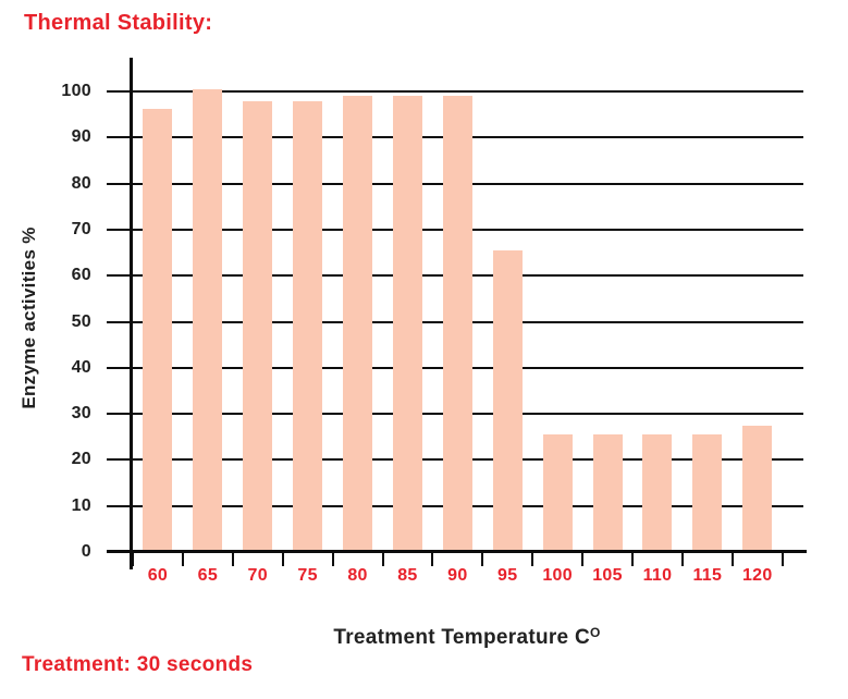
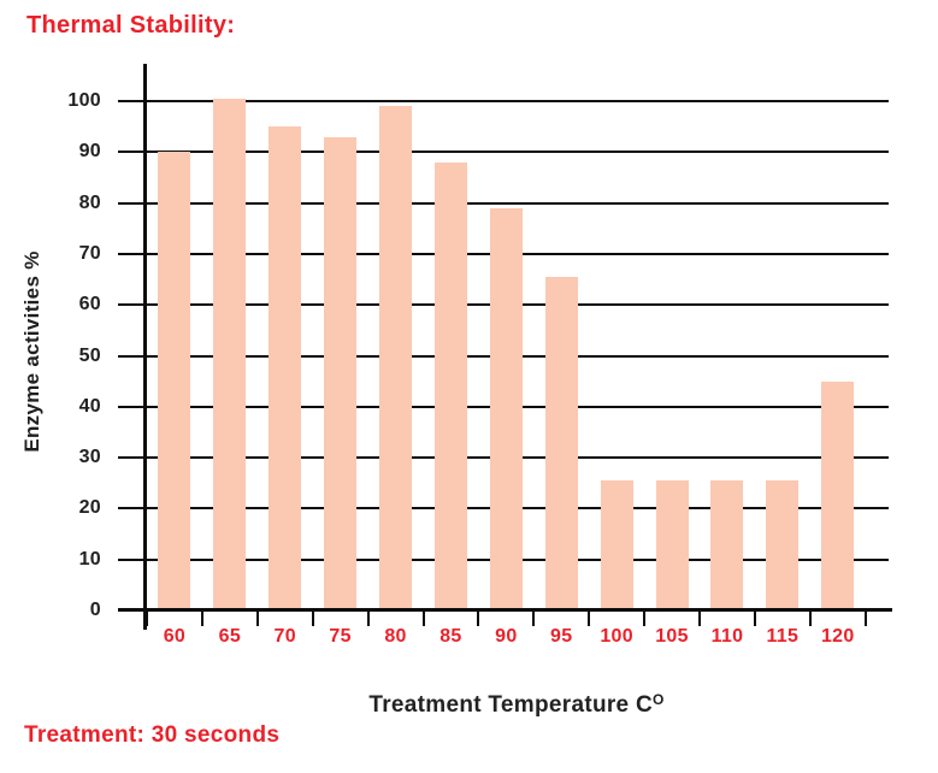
60: 96 -> 90
70: 98 -> 95
75: 98 -> 93
85: 99 -> 88
90: 99 -> 79
120: 27 -> 45
